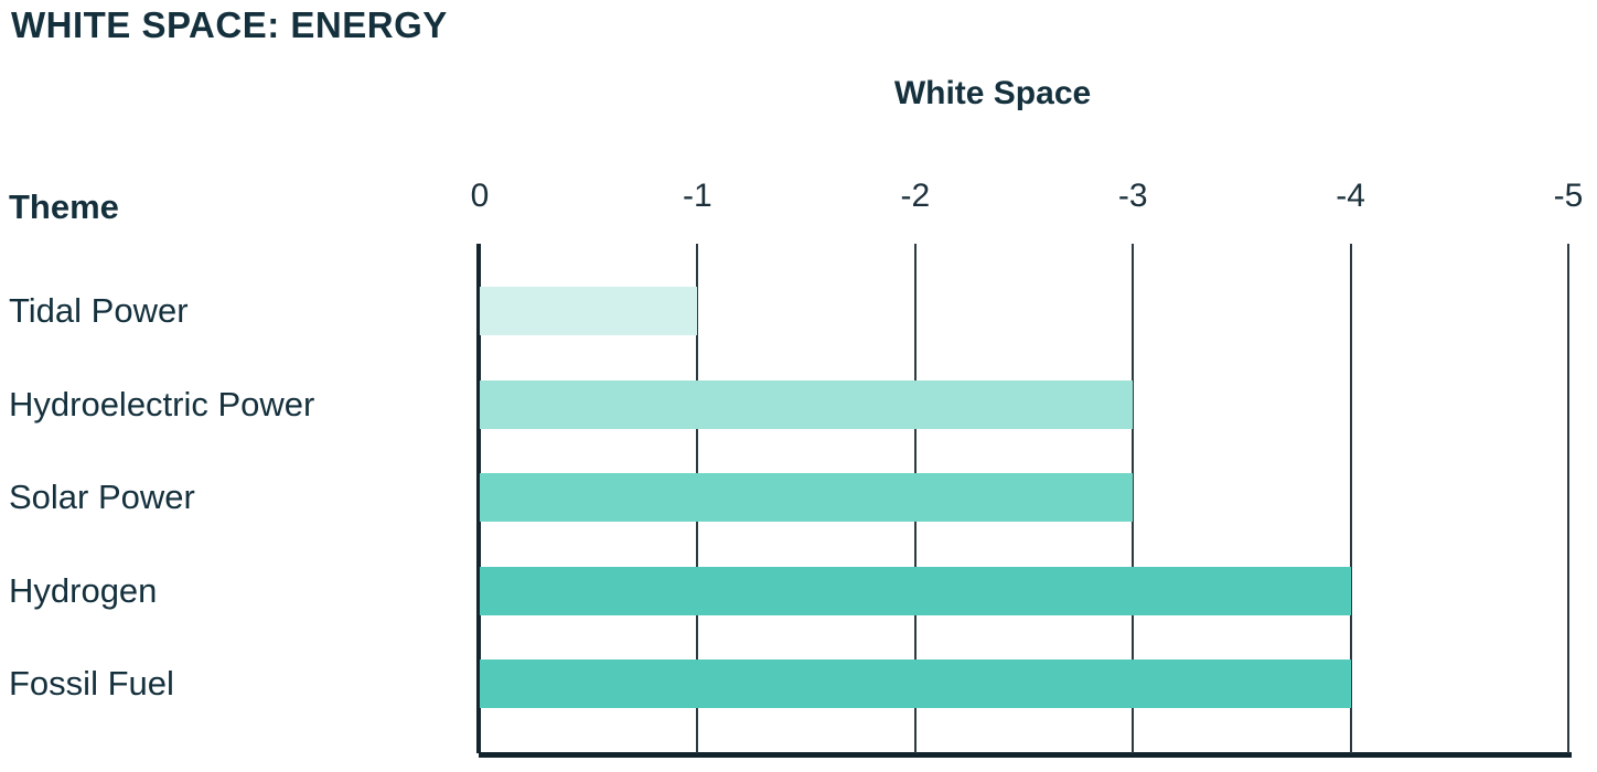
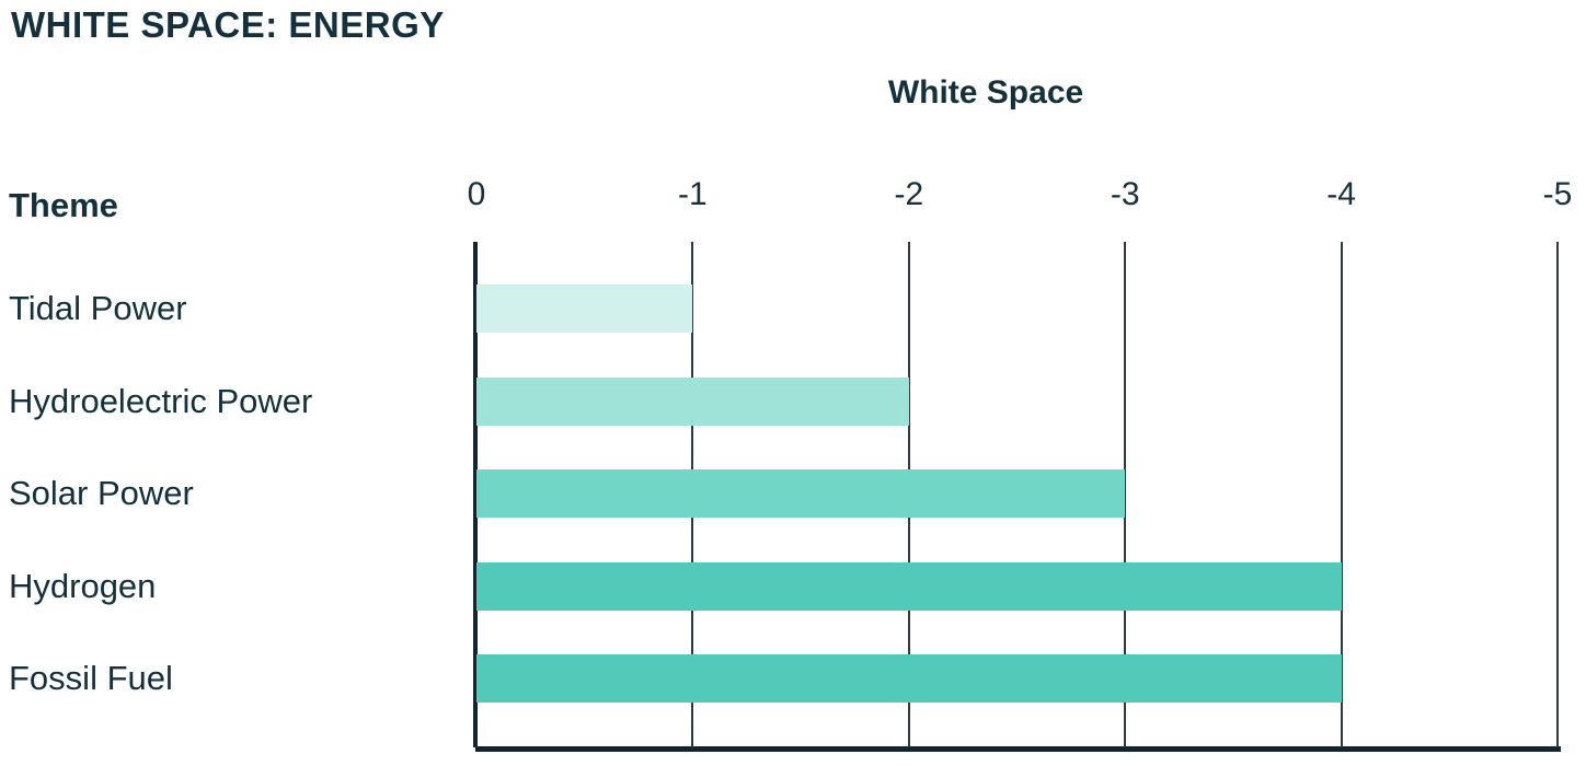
Hydroelectric Power: -3 -> -2
